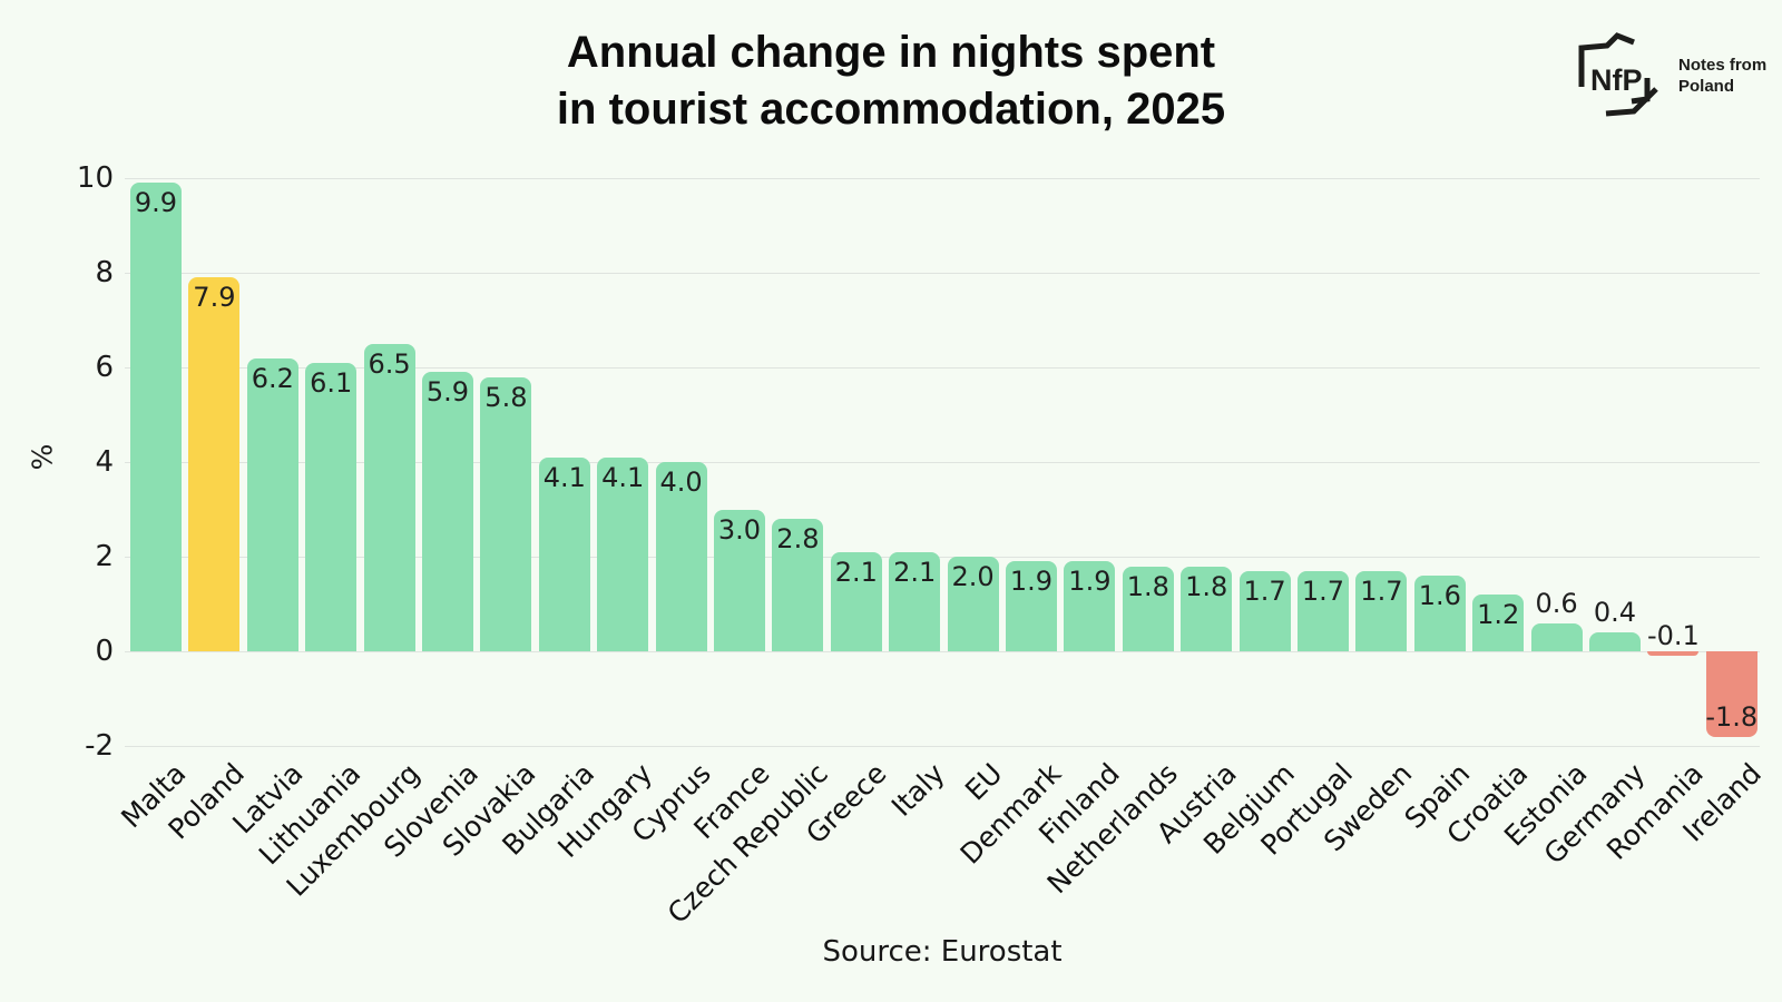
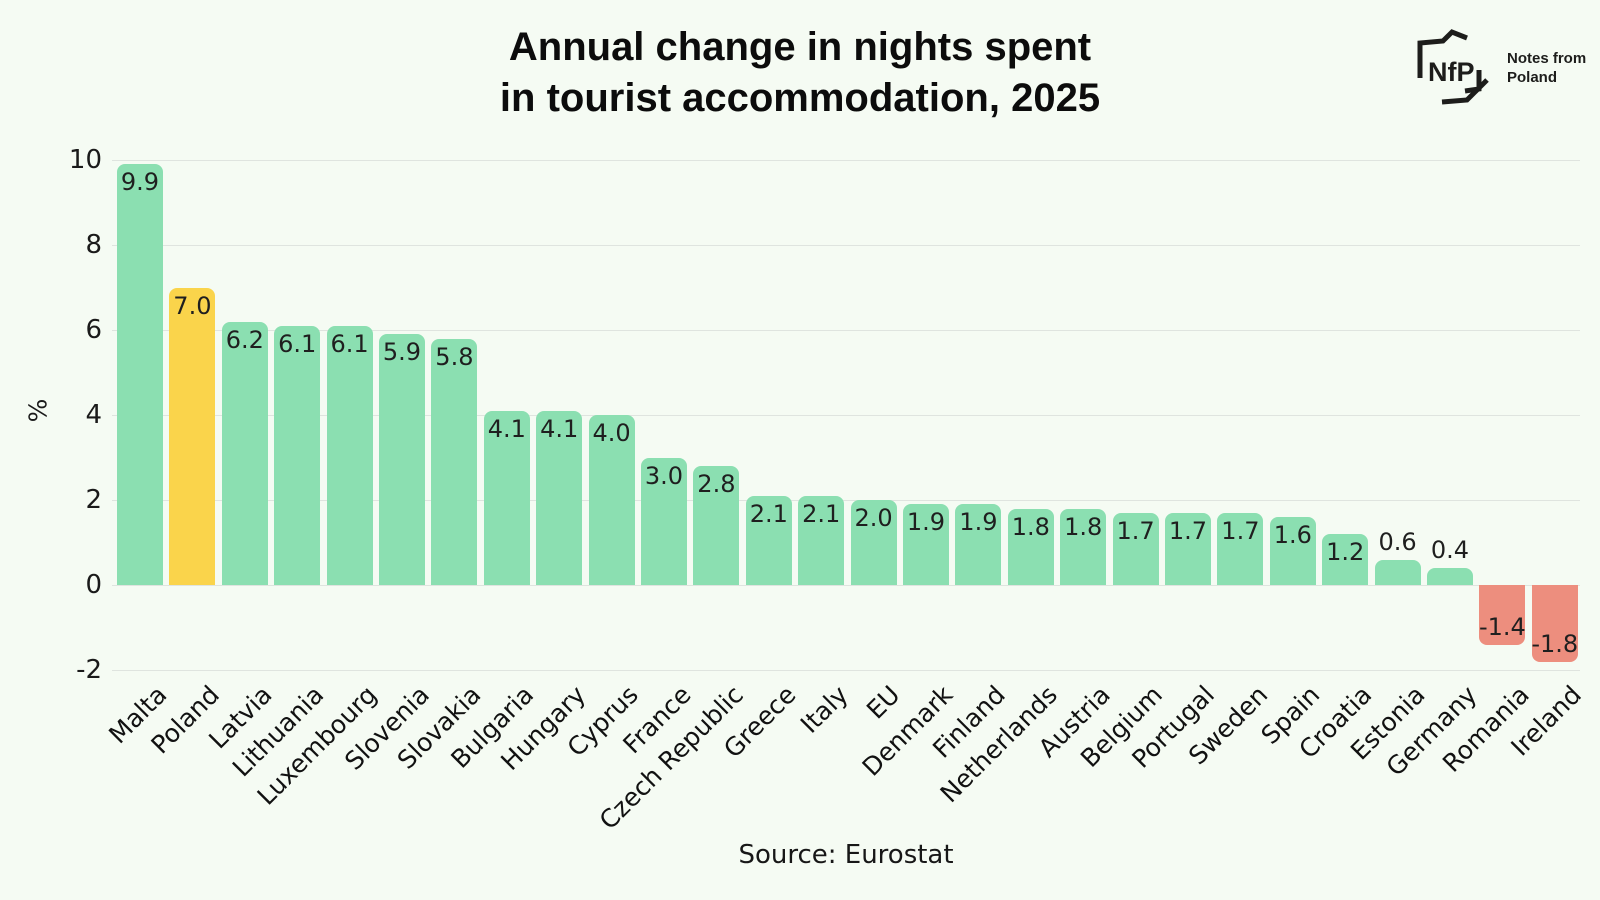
Poland: 7.9 -> 7.0
Luxembourg: 6.5 -> 6.1
Romania: -0.1 -> -1.4
